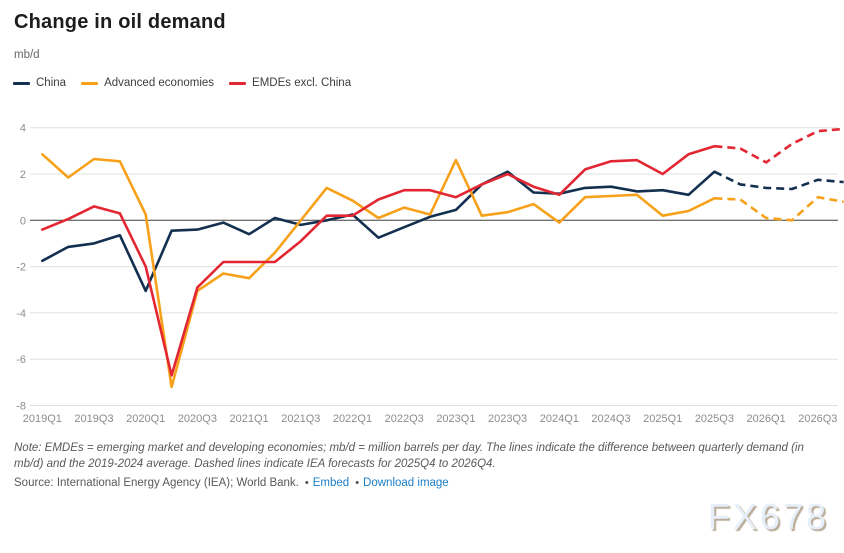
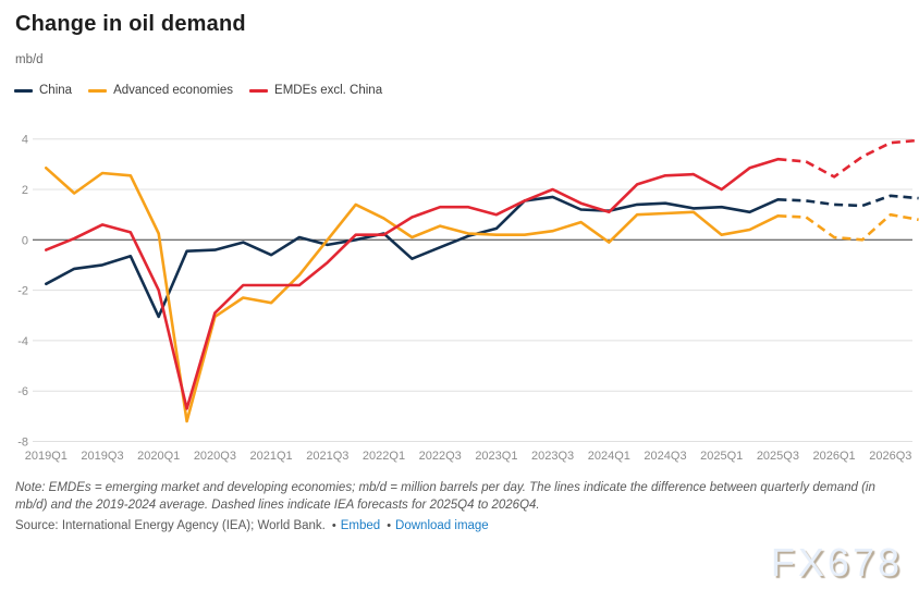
Advanced economies/2023Q1: 2.6 -> 0.2
China/2023Q3: 2.1 -> 1.7
China/2025Q3: 2.1 -> 1.6
